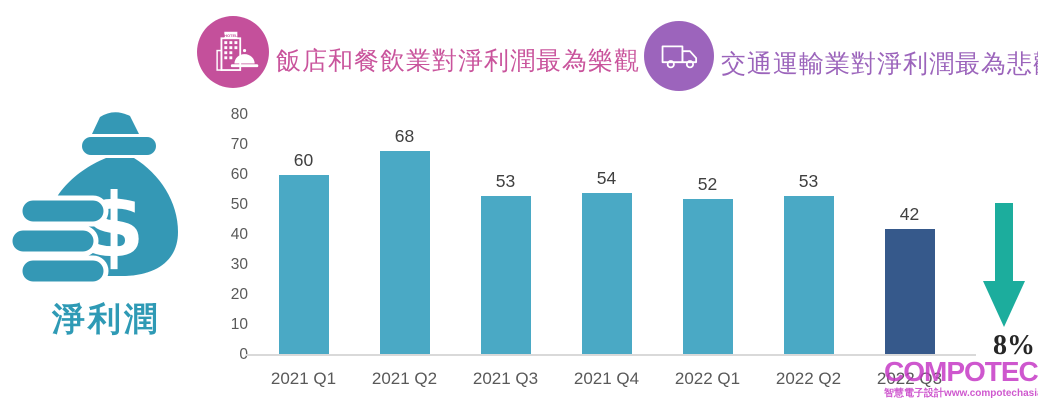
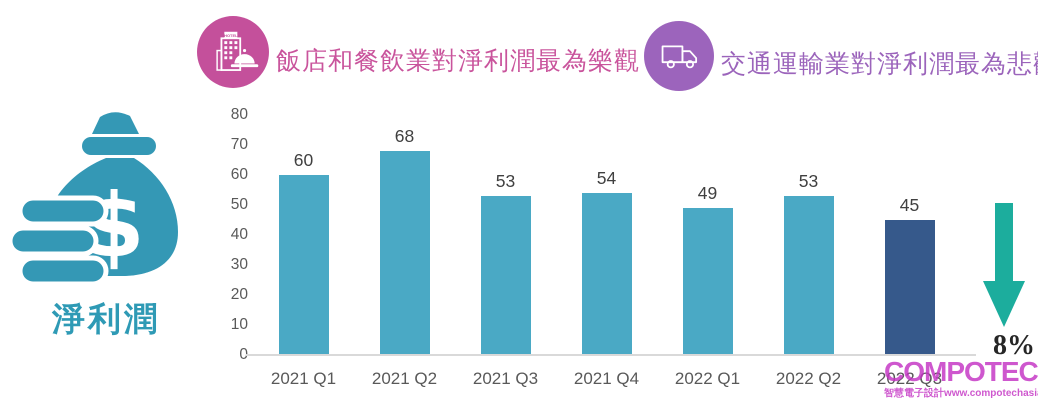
2022 Q1: 52 -> 49
2022 Q3: 42 -> 45
